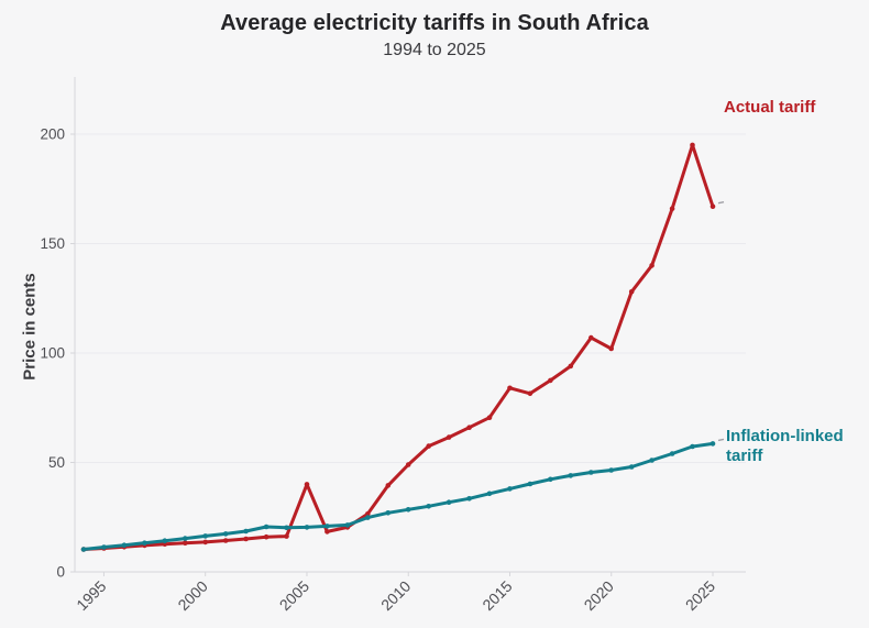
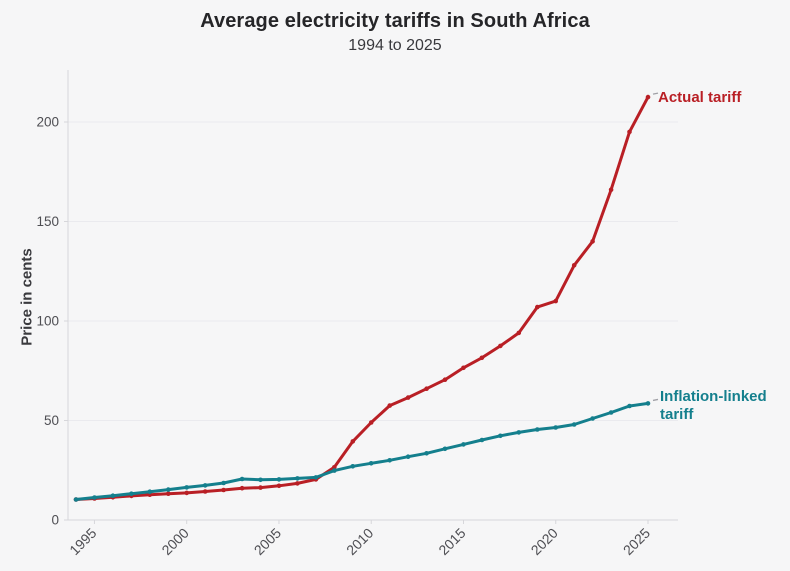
Actual tariff/2005: 40 -> 17
Actual tariff/2015: 84 -> 76
Actual tariff/2020: 102 -> 110
Actual tariff/2025: 167 -> 212
